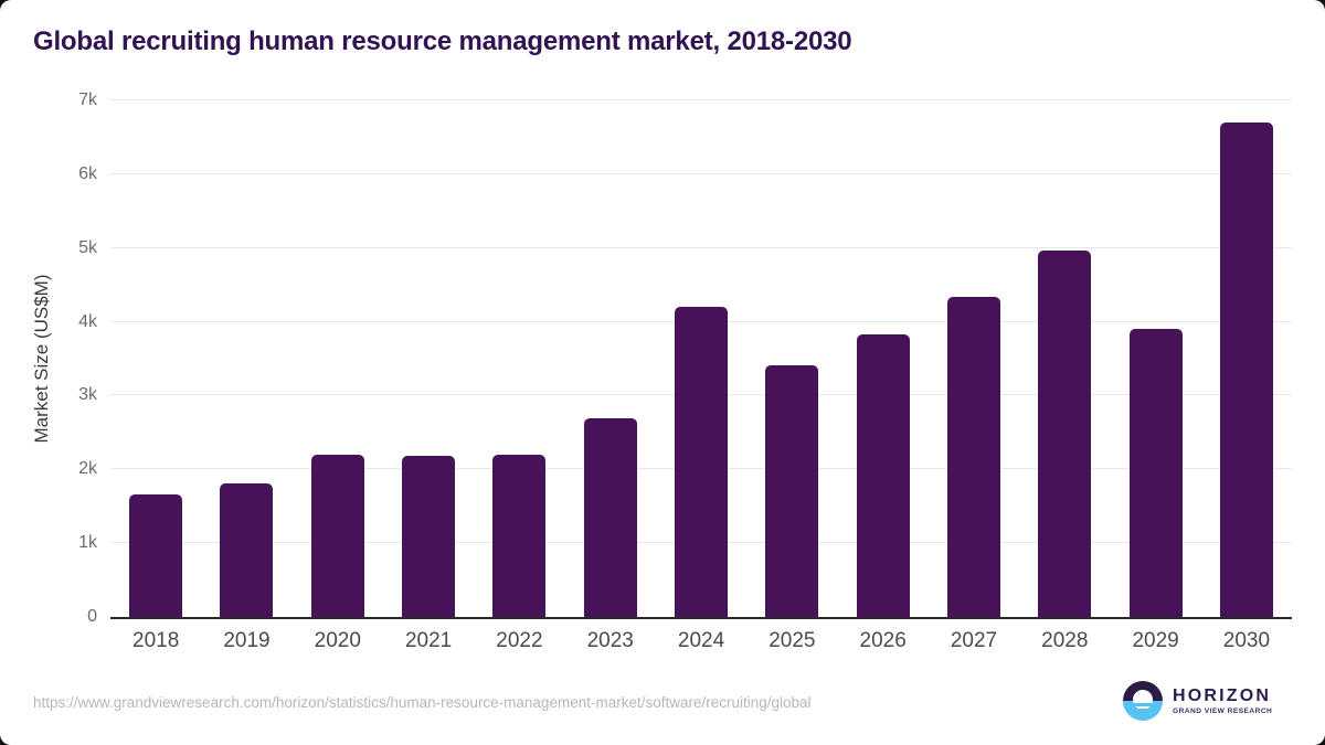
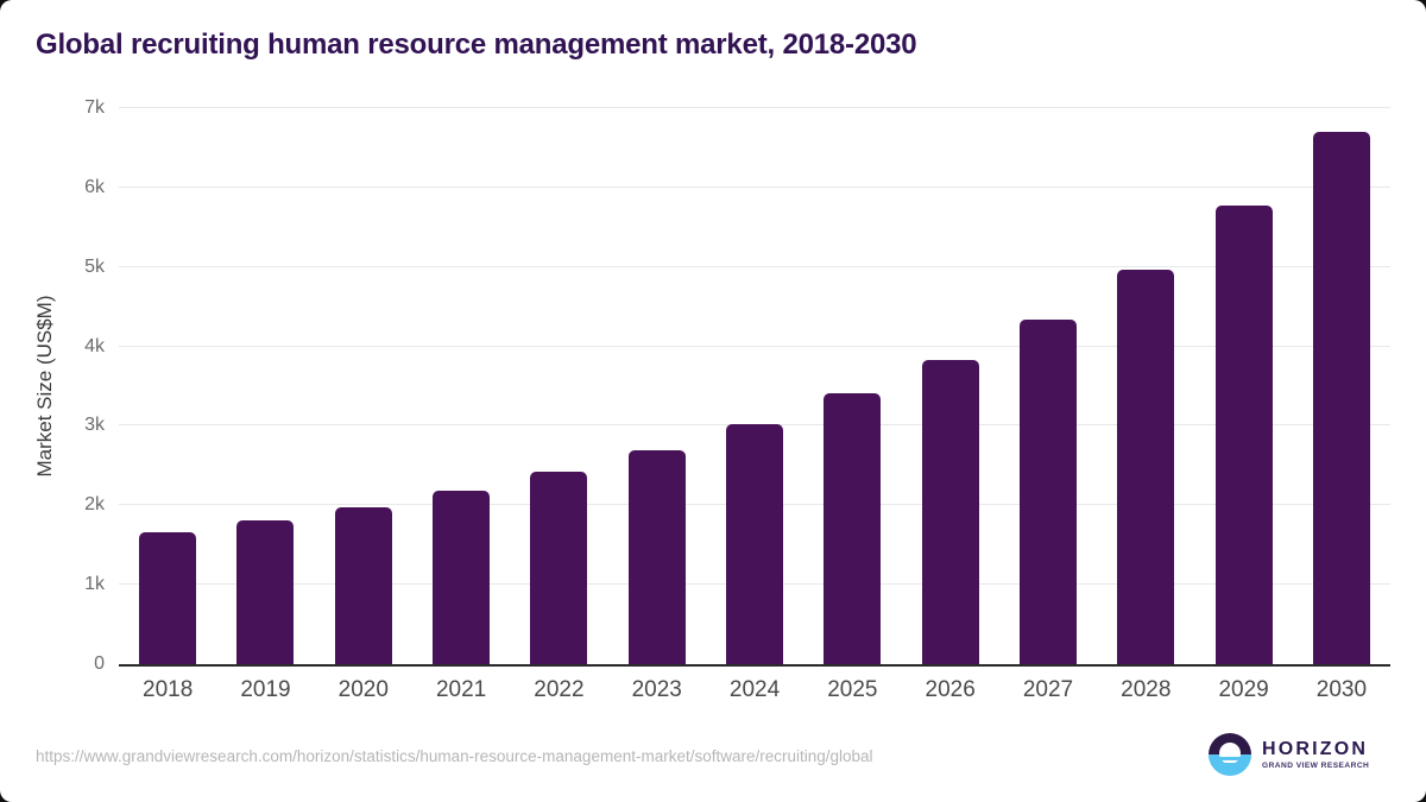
2020: 2.2k -> 2.0k
2022: 2.2k -> 2.4k
2024: 4.2k -> 3.0k
2029: 3.9k -> 5.8k
